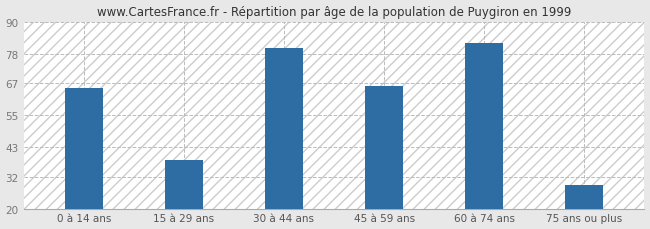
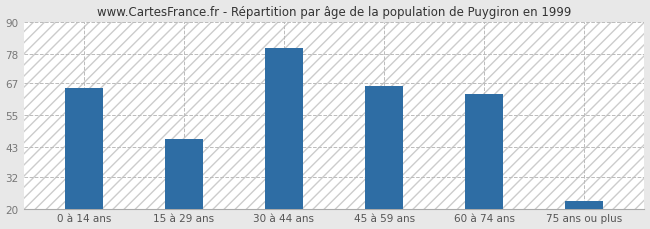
15 à 29 ans: 38 -> 46
60 à 74 ans: 82 -> 63
75 ans ou plus: 29 -> 23
